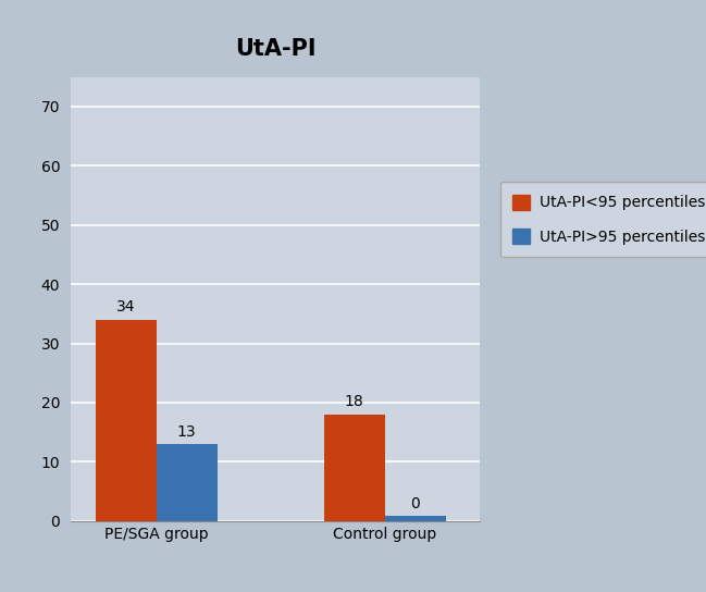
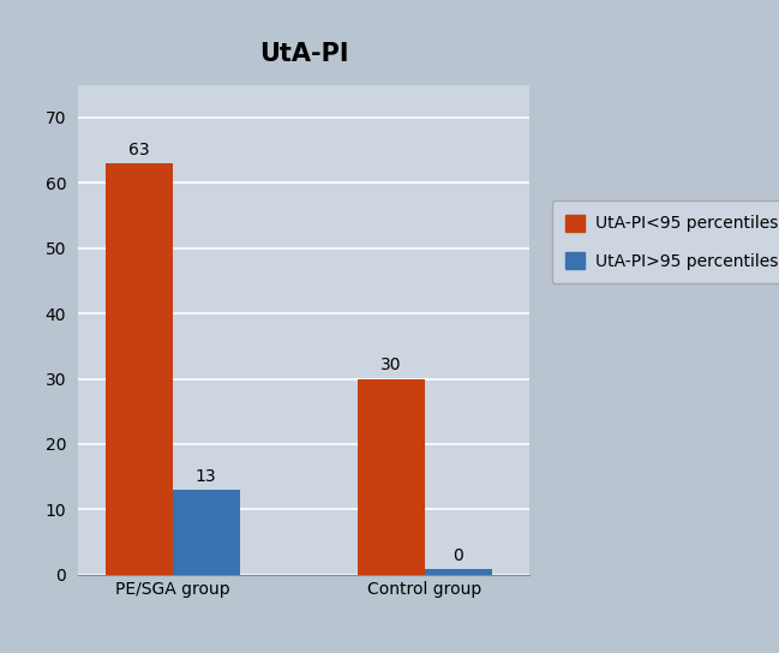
UtA-PI<95 percentiles/PE/SGA group: 34 -> 63
UtA-PI<95 percentiles/Control group: 18 -> 30
